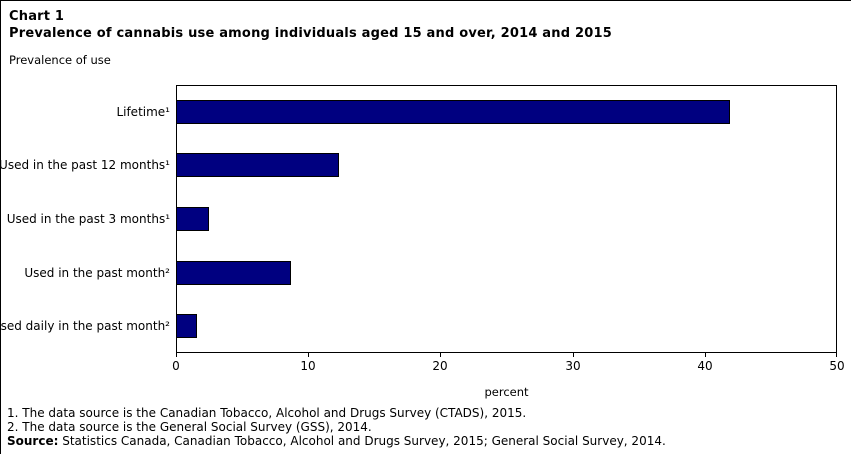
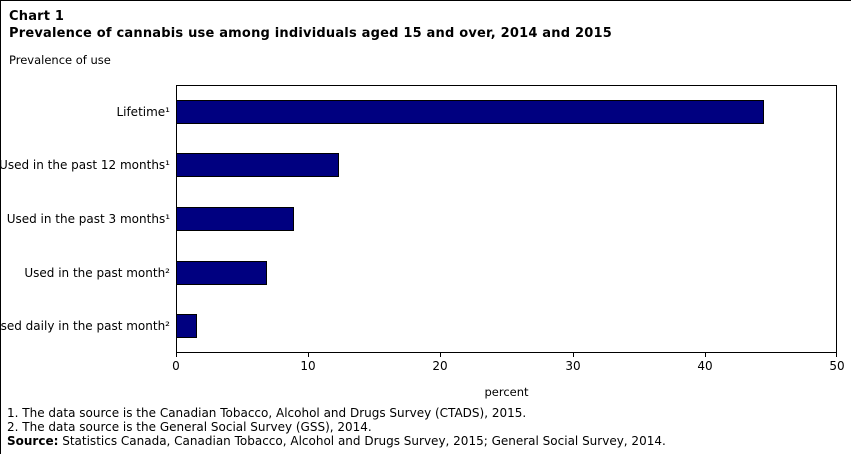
Lifetime¹: 41.9 -> 44.5
Used in the past 3 months¹: 2.5 -> 8.9
Used in the past month²: 8.7 -> 6.9
